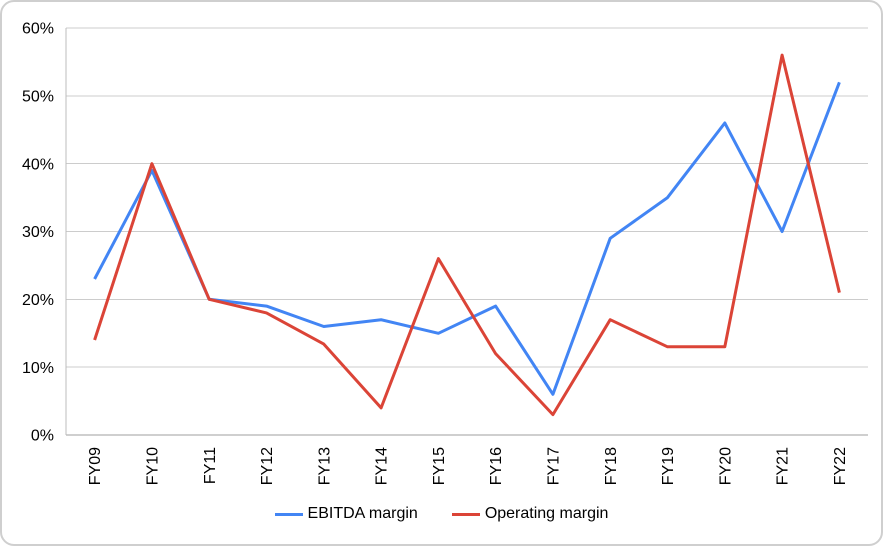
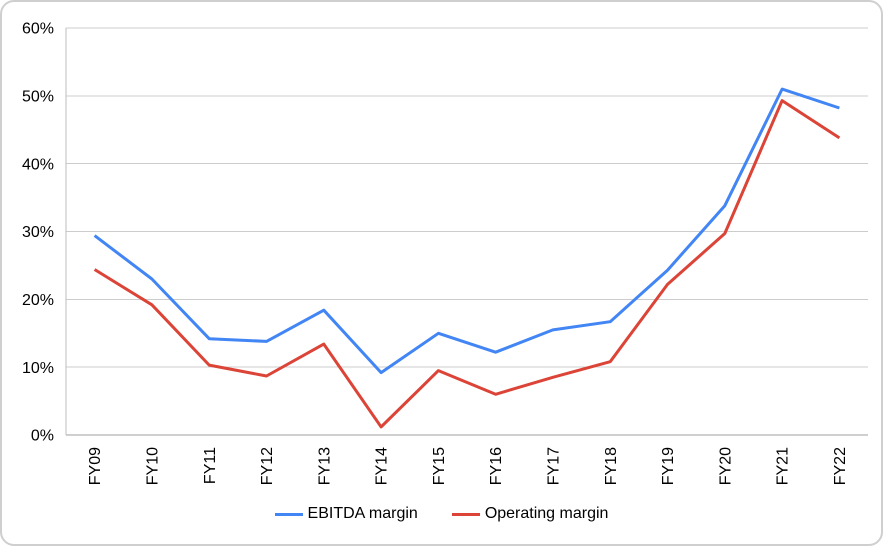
EBITDA margin/FY09: 23% -> 29%
Operating margin/FY09: 14% -> 24%
EBITDA margin/FY10: 39% -> 23%
Operating margin/FY10: 40% -> 19%
EBITDA margin/FY11: 20% -> 14%
Operating margin/FY11: 20% -> 10%
EBITDA margin/FY12: 19% -> 14%
Operating margin/FY12: 18% -> 9%
EBITDA margin/FY13: 16% -> 18%
EBITDA margin/FY14: 17% -> 9%
Operating margin/FY14: 4% -> 1%
Operating margin/FY15: 26% -> 10%
EBITDA margin/FY16: 19% -> 12%
Operating margin/FY16: 12% -> 6%
EBITDA margin/FY17: 6% -> 16%
Operating margin/FY17: 3% -> 8%
EBITDA margin/FY18: 29% -> 17%
Operating margin/FY18: 17% -> 11%
EBITDA margin/FY19: 35% -> 24%
Operating margin/FY19: 13% -> 22%
EBITDA margin/FY20: 46% -> 34%
Operating margin/FY20: 13% -> 30%
EBITDA margin/FY21: 30% -> 51%
Operating margin/FY21: 56% -> 49%
EBITDA margin/FY22: 52% -> 48%
Operating margin/FY22: 21% -> 44%
